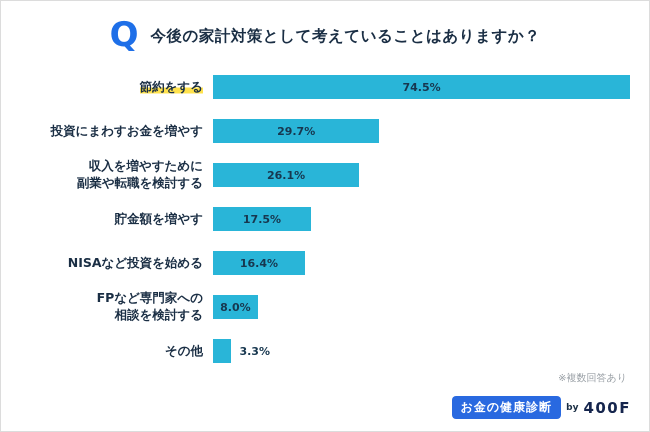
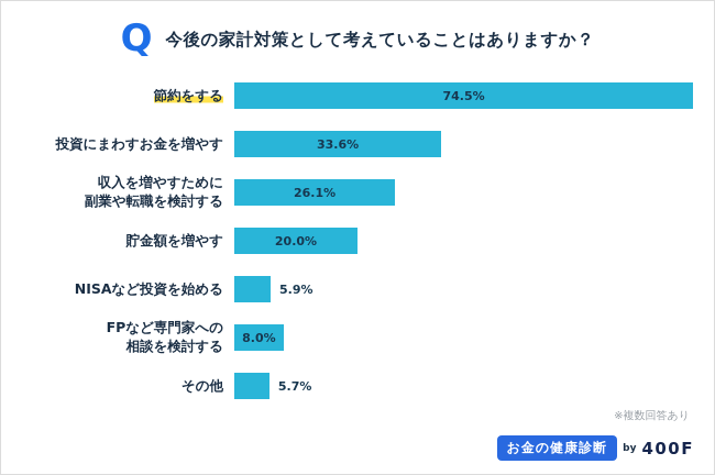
投資にまわすお金を増やす: 29.7% -> 33.6%
貯金額を増やす: 17.5% -> 20.0%
NISAなど投資を始める: 16.4% -> 5.9%
その他: 3.3% -> 5.7%
